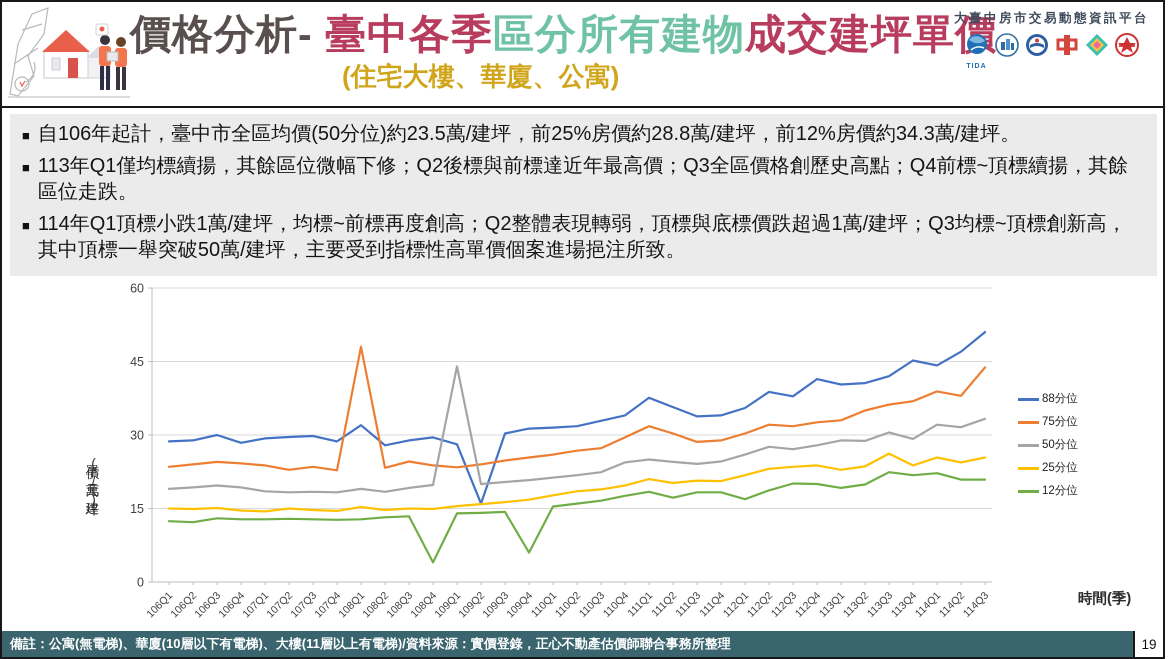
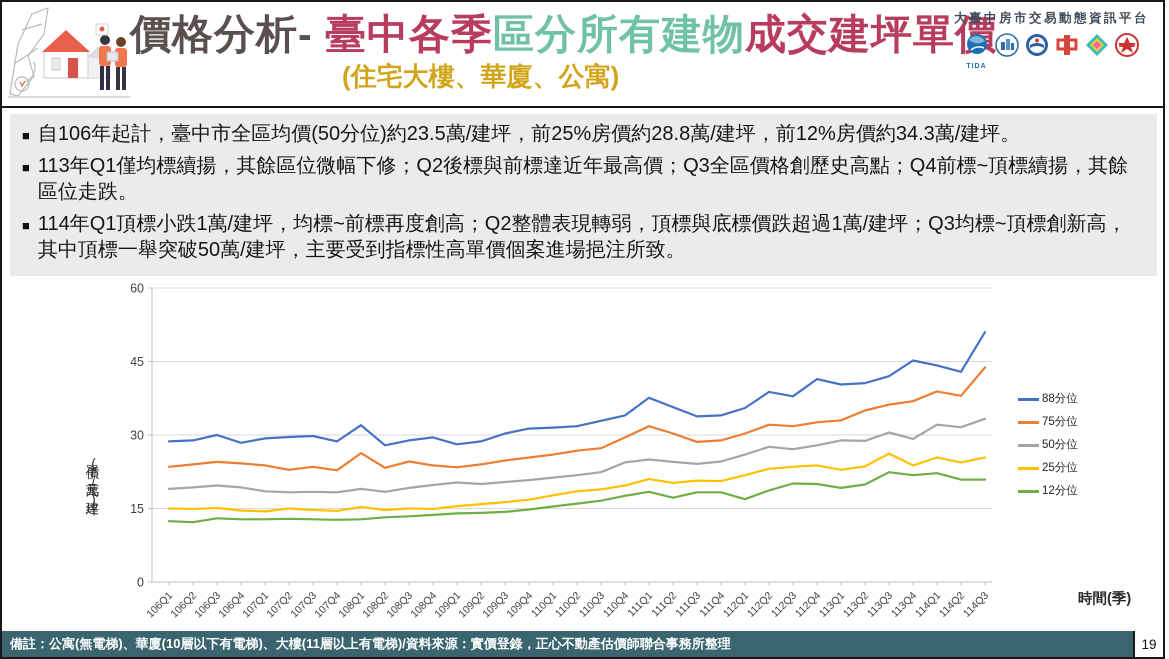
75分位/108Q1: 48 -> 26
12分位/108Q4: 4 -> 14
50分位/109Q1: 44 -> 20
88分位/109Q2: 16 -> 29
12分位/109Q4: 6 -> 15
88分位/114Q2: 47 -> 43
